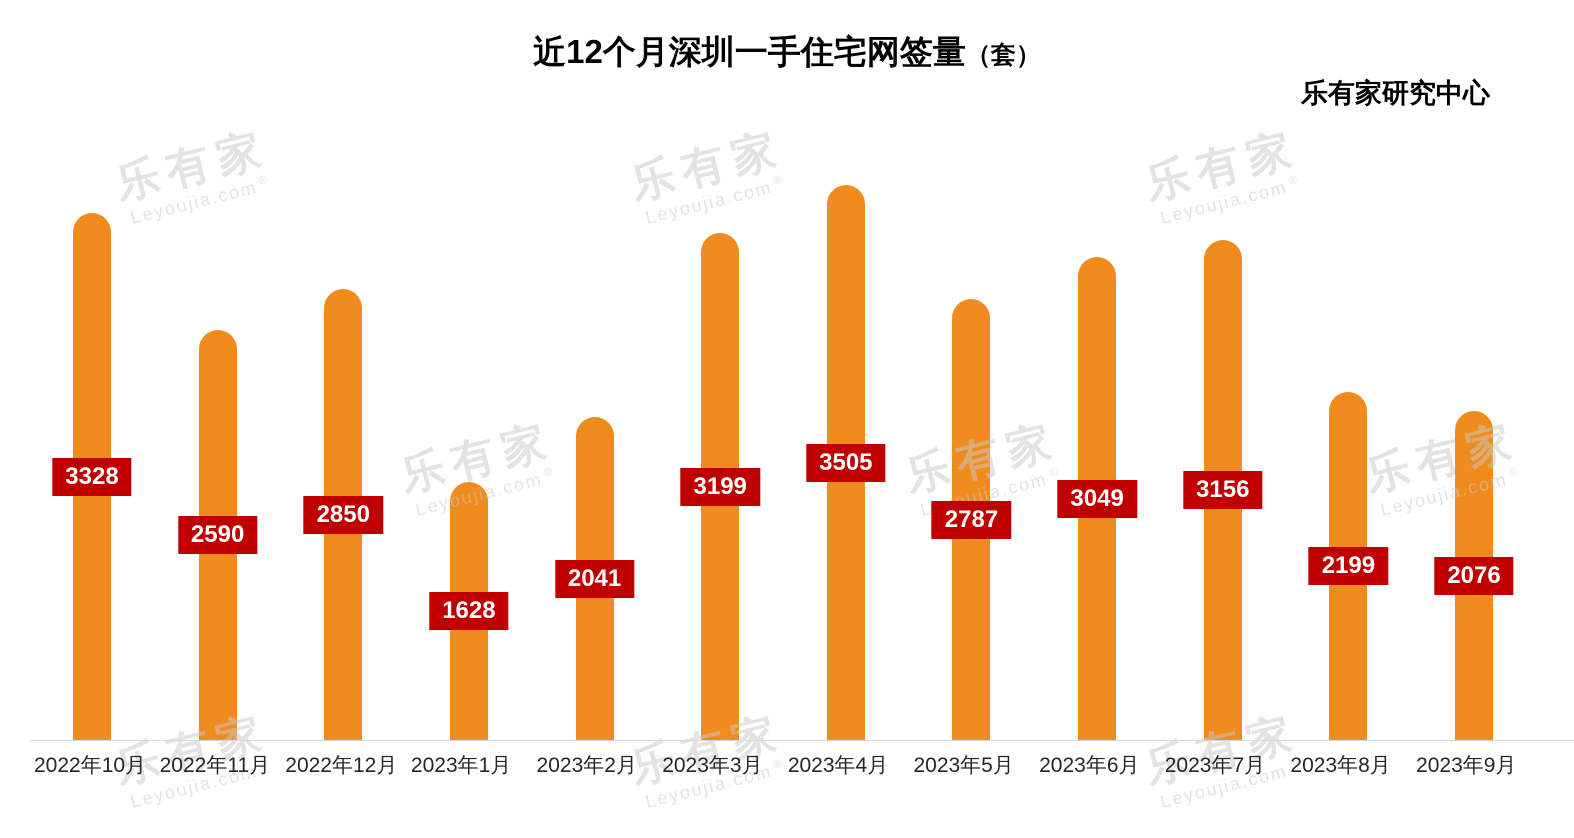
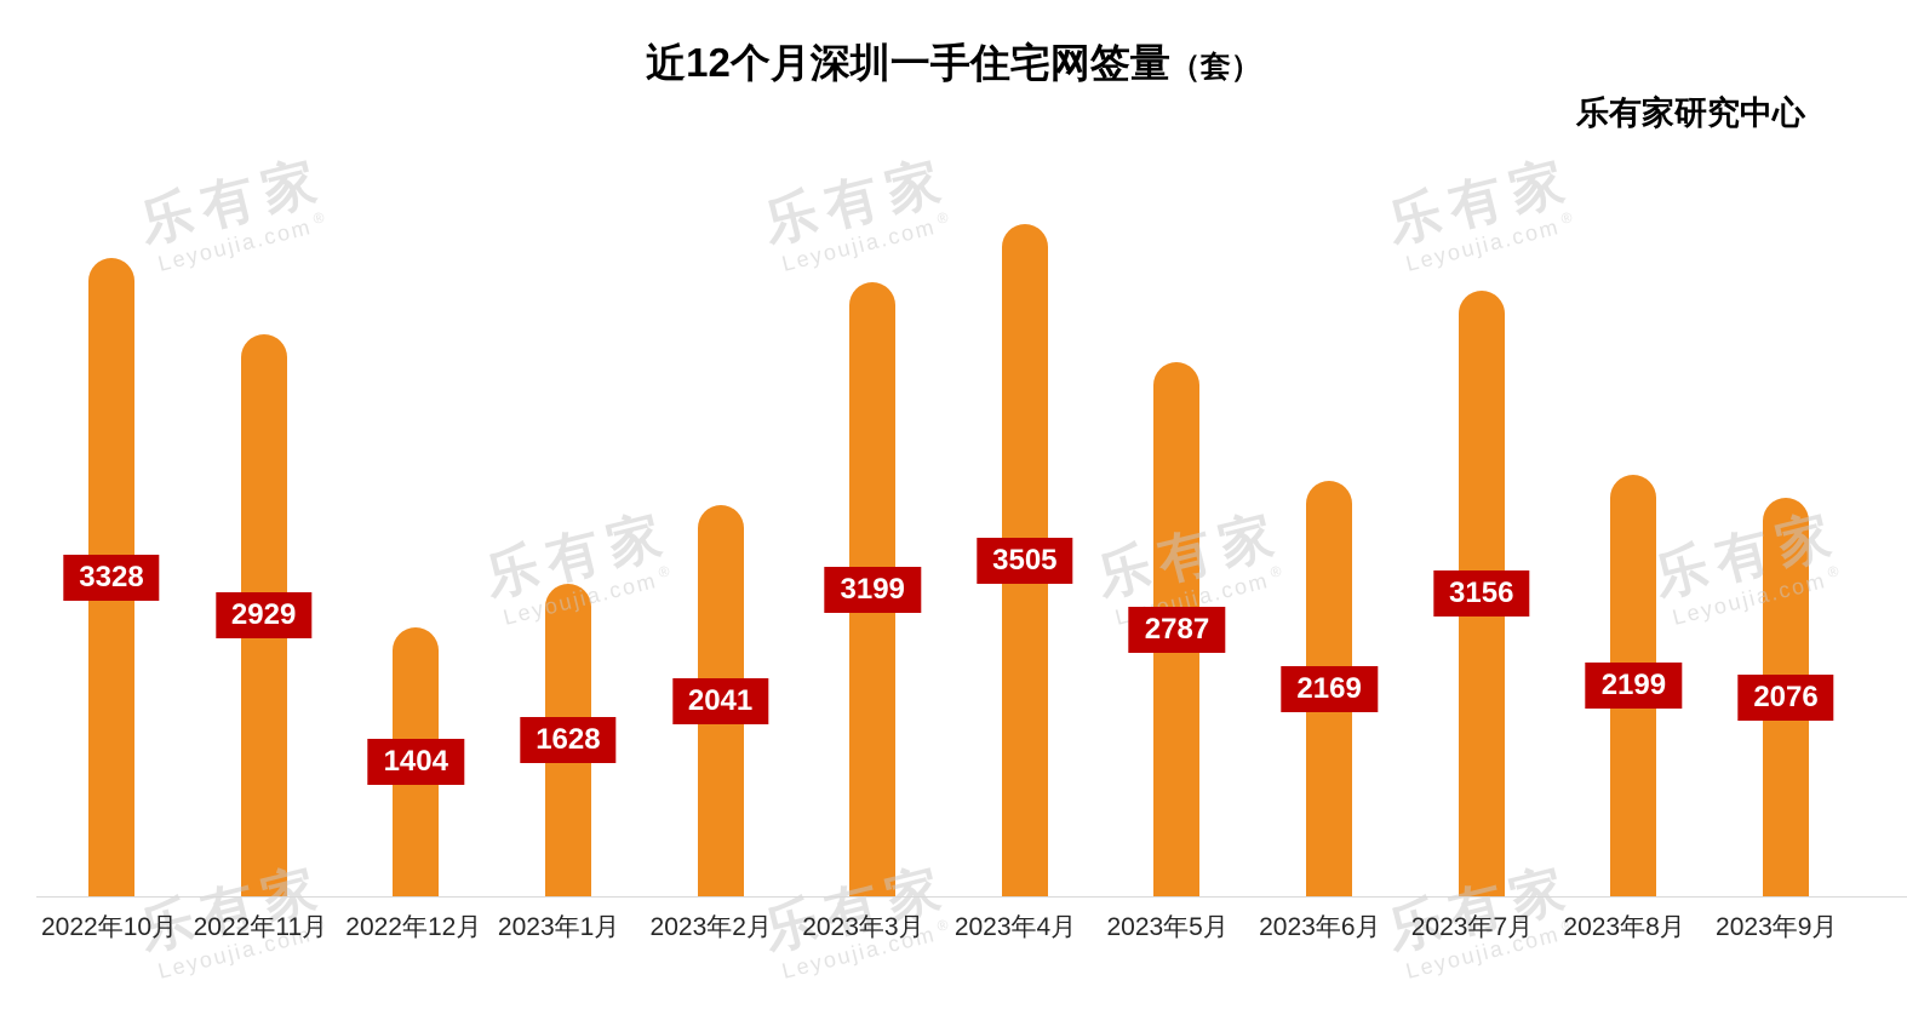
2022年11月: 2590 -> 2929
2022年12月: 2850 -> 1404
2023年6月: 3049 -> 2169
